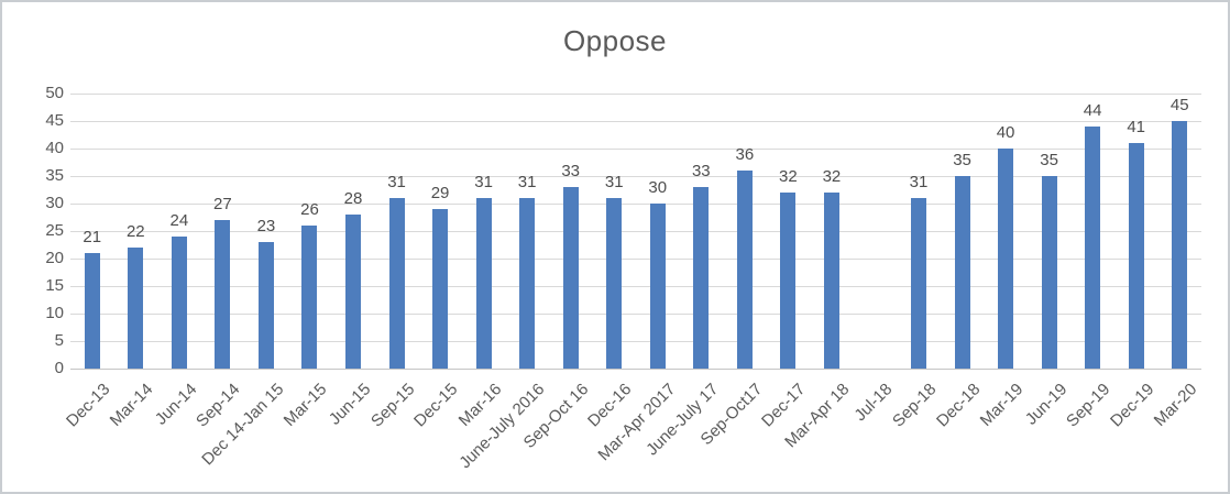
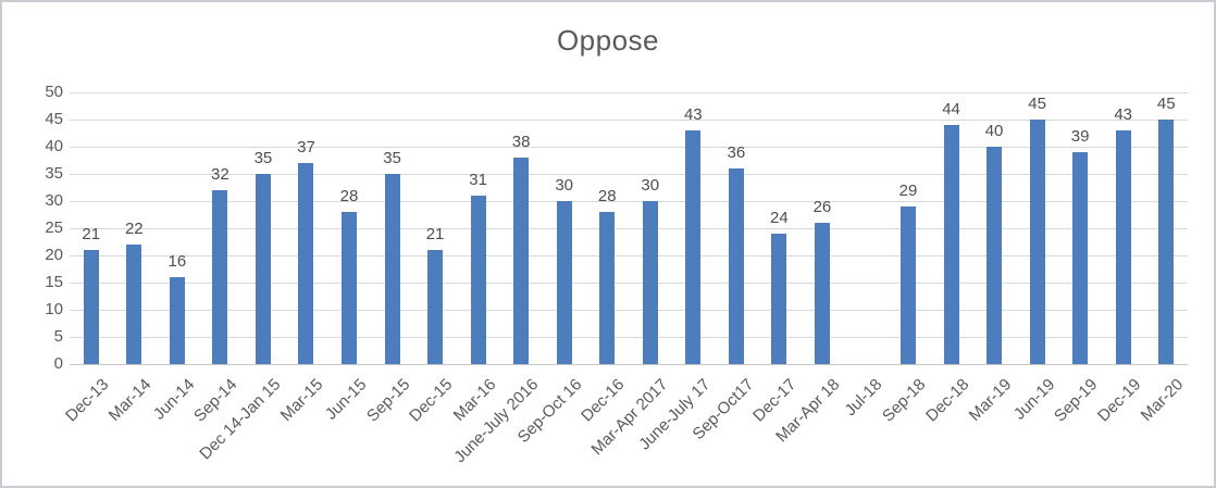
Jun-14: 24 -> 16
Sep-14: 27 -> 32
Dec 14-Jan 15: 23 -> 35
Mar-15: 26 -> 37
Sep-15: 31 -> 35
Dec-15: 29 -> 21
June-July 2016: 31 -> 38
Sep-Oct 16: 33 -> 30
Dec-16: 31 -> 28
June-July 17: 33 -> 43
Dec-17: 32 -> 24
Mar-Apr 18: 32 -> 26
Sep-18: 31 -> 29
Dec-18: 35 -> 44
Jun-19: 35 -> 45
Sep-19: 44 -> 39
Dec-19: 41 -> 43
